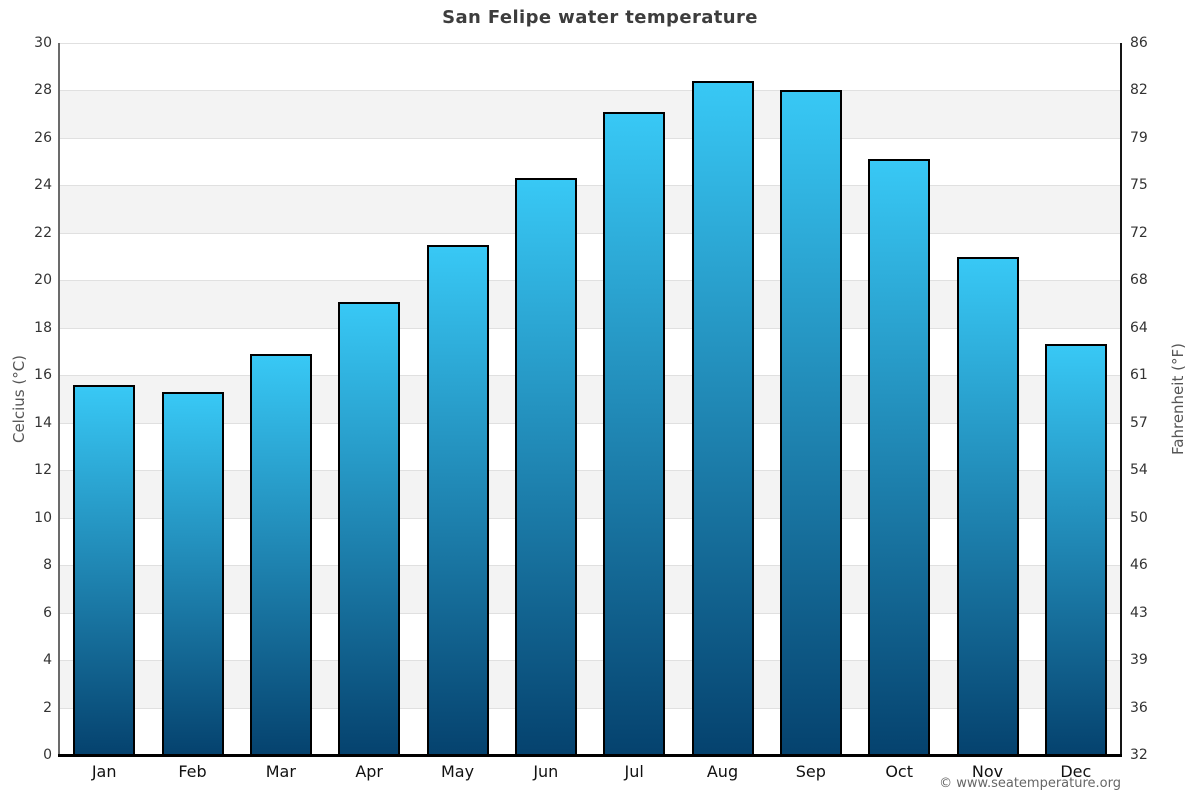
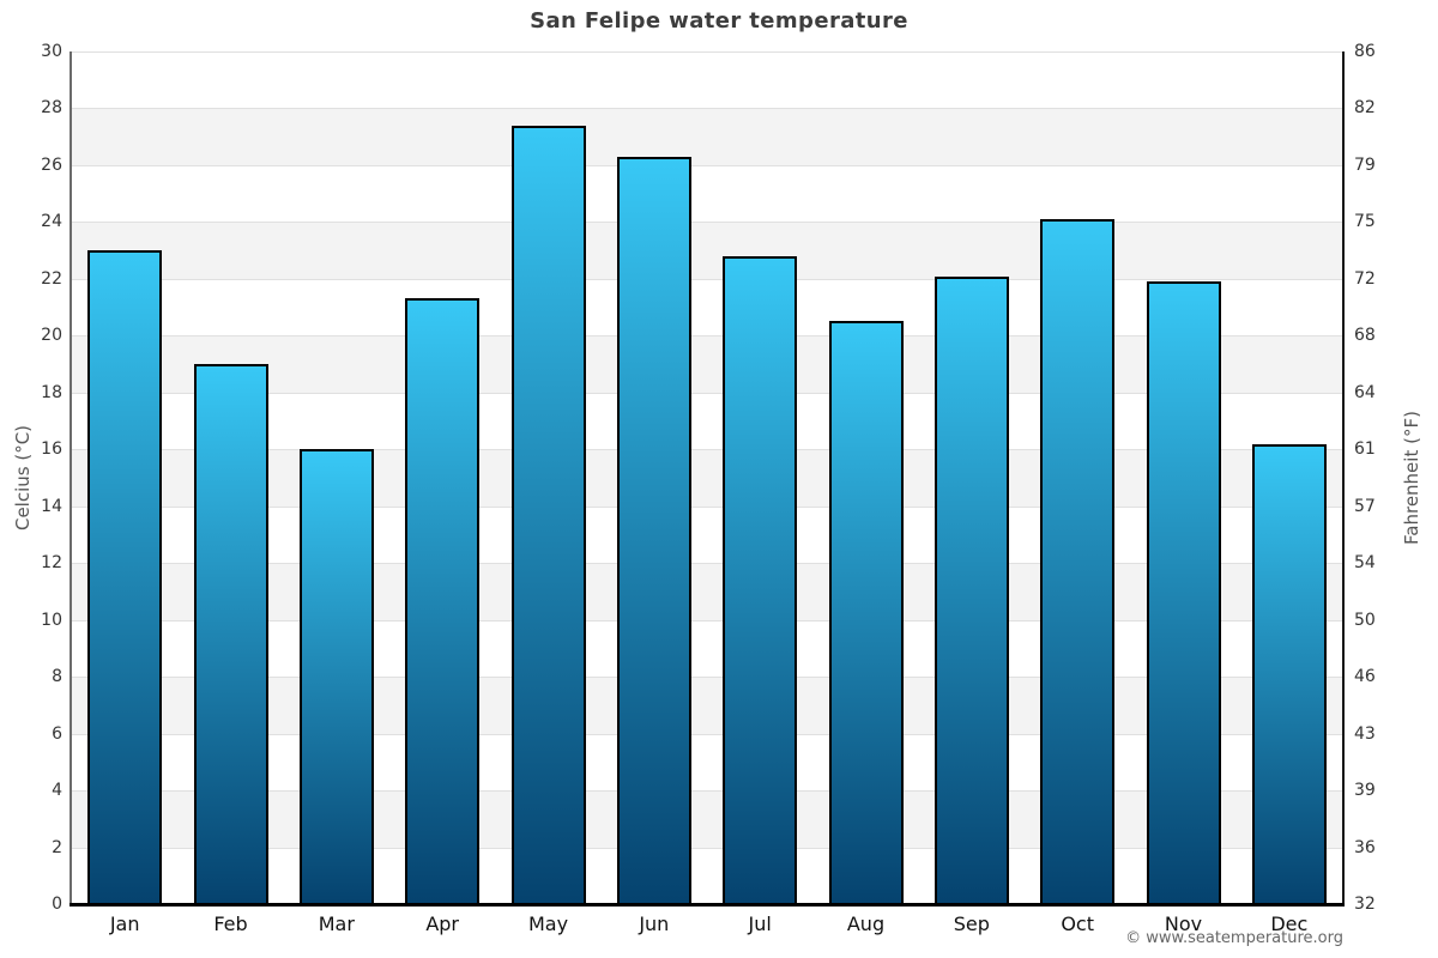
Jan: 15.6 -> 23.0
Feb: 15.3 -> 19.0
Mar: 16.9 -> 16.0
Apr: 19.1 -> 21.3
May: 21.5 -> 27.4
Jun: 24.3 -> 26.3
Jul: 27.1 -> 22.8
Aug: 28.4 -> 20.5
Sep: 28.0 -> 22.1
Oct: 25.1 -> 24.1
Nov: 21.0 -> 21.9
Dec: 17.3 -> 16.2
